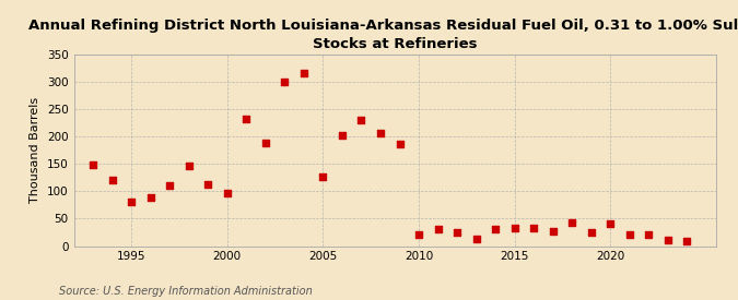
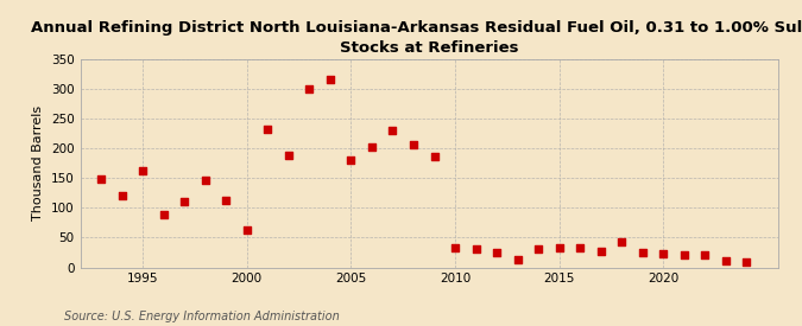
1995: 80 -> 163
2000: 96 -> 62
2005: 126 -> 180
2010: 20 -> 33
2020: 40 -> 22
